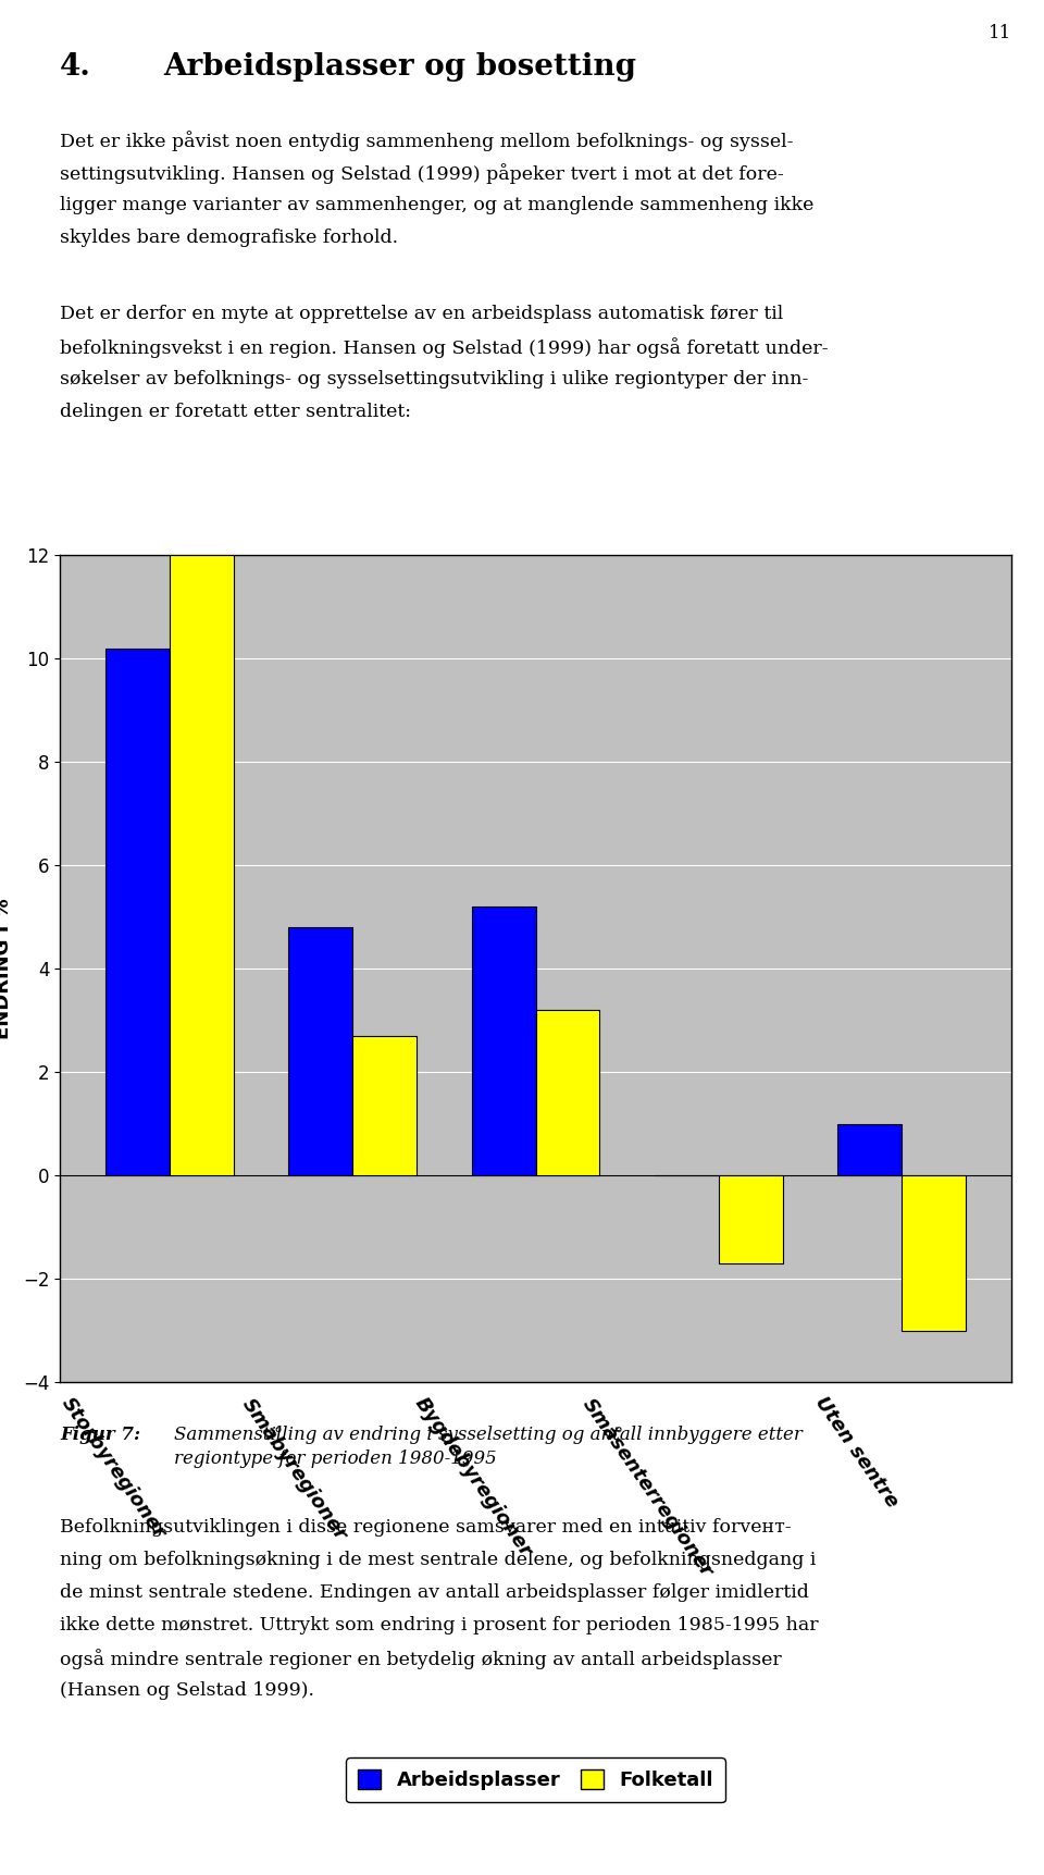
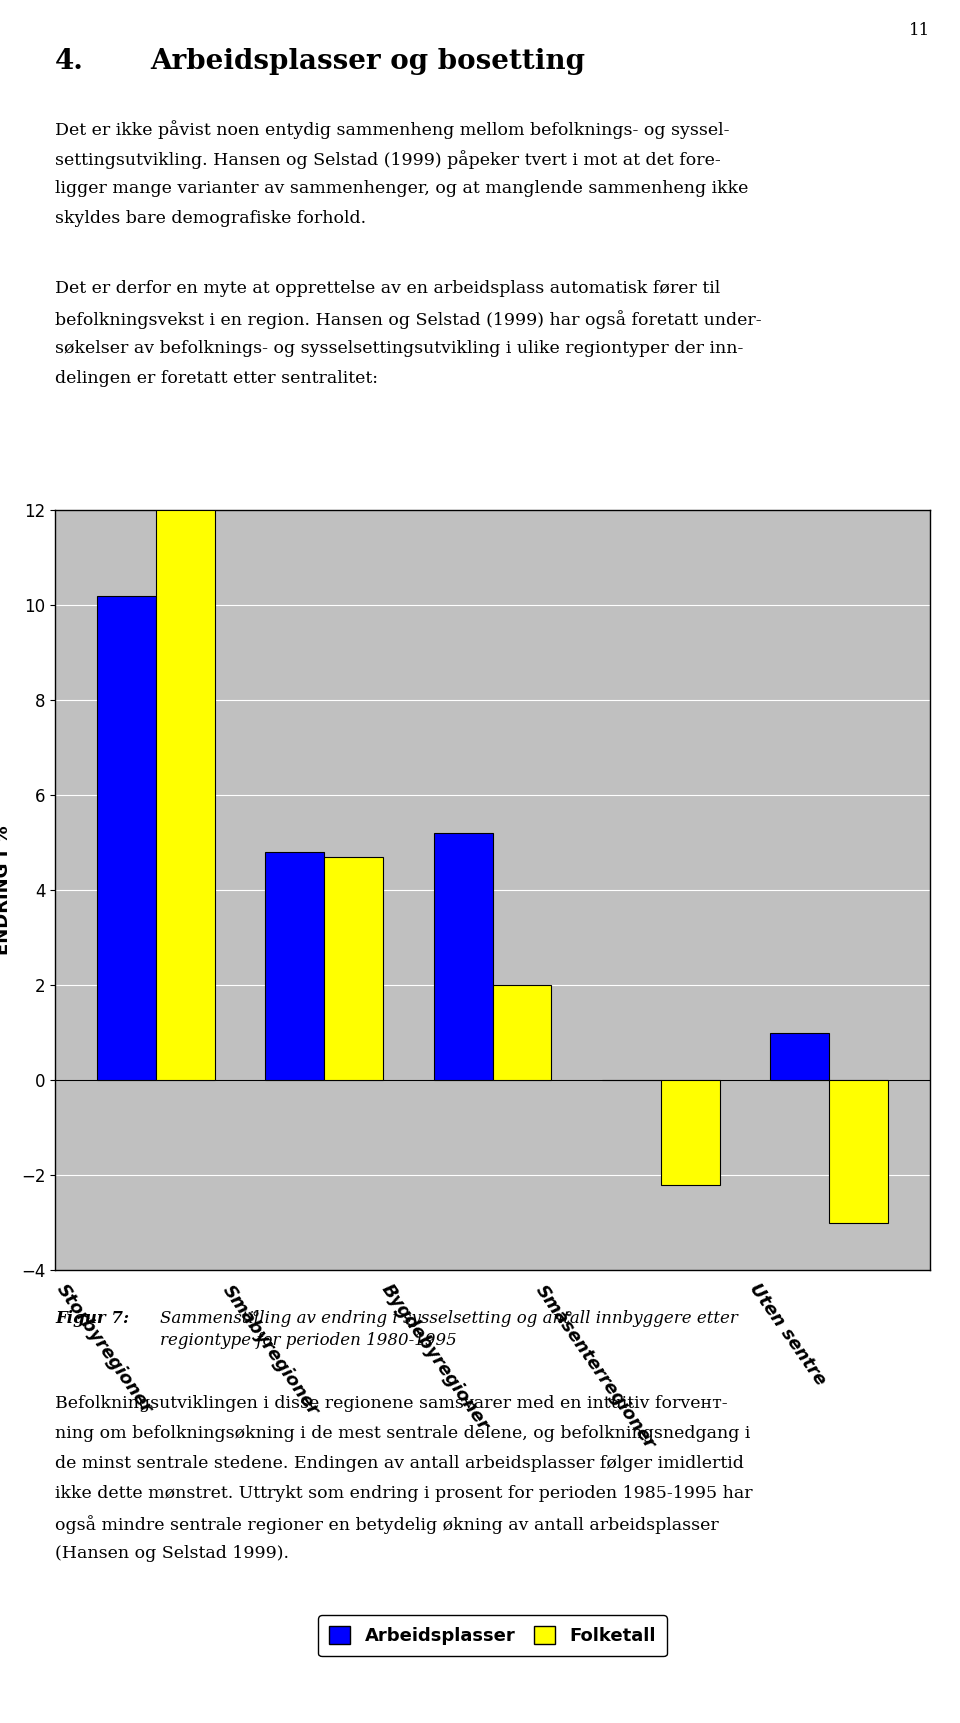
Folketall/Småbyregioner: 2.7 -> 4.7
Folketall/Bygdebyregioner: 3.2 -> 2.0
Folketall/Småsenterregioner: -1.7 -> -2.2
